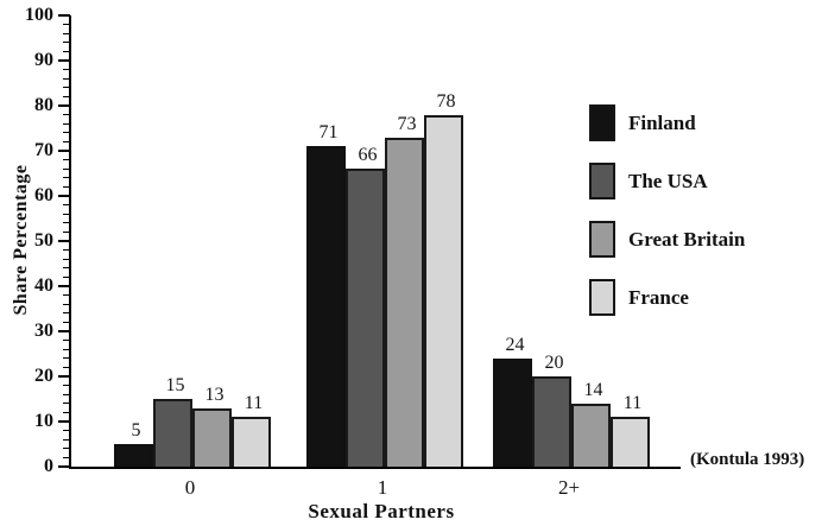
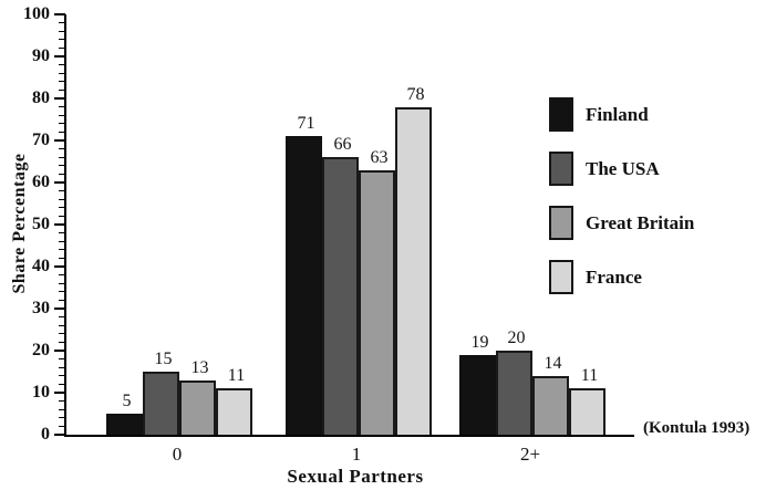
Great Britain/1: 73 -> 63
Finland/2+: 24 -> 19
